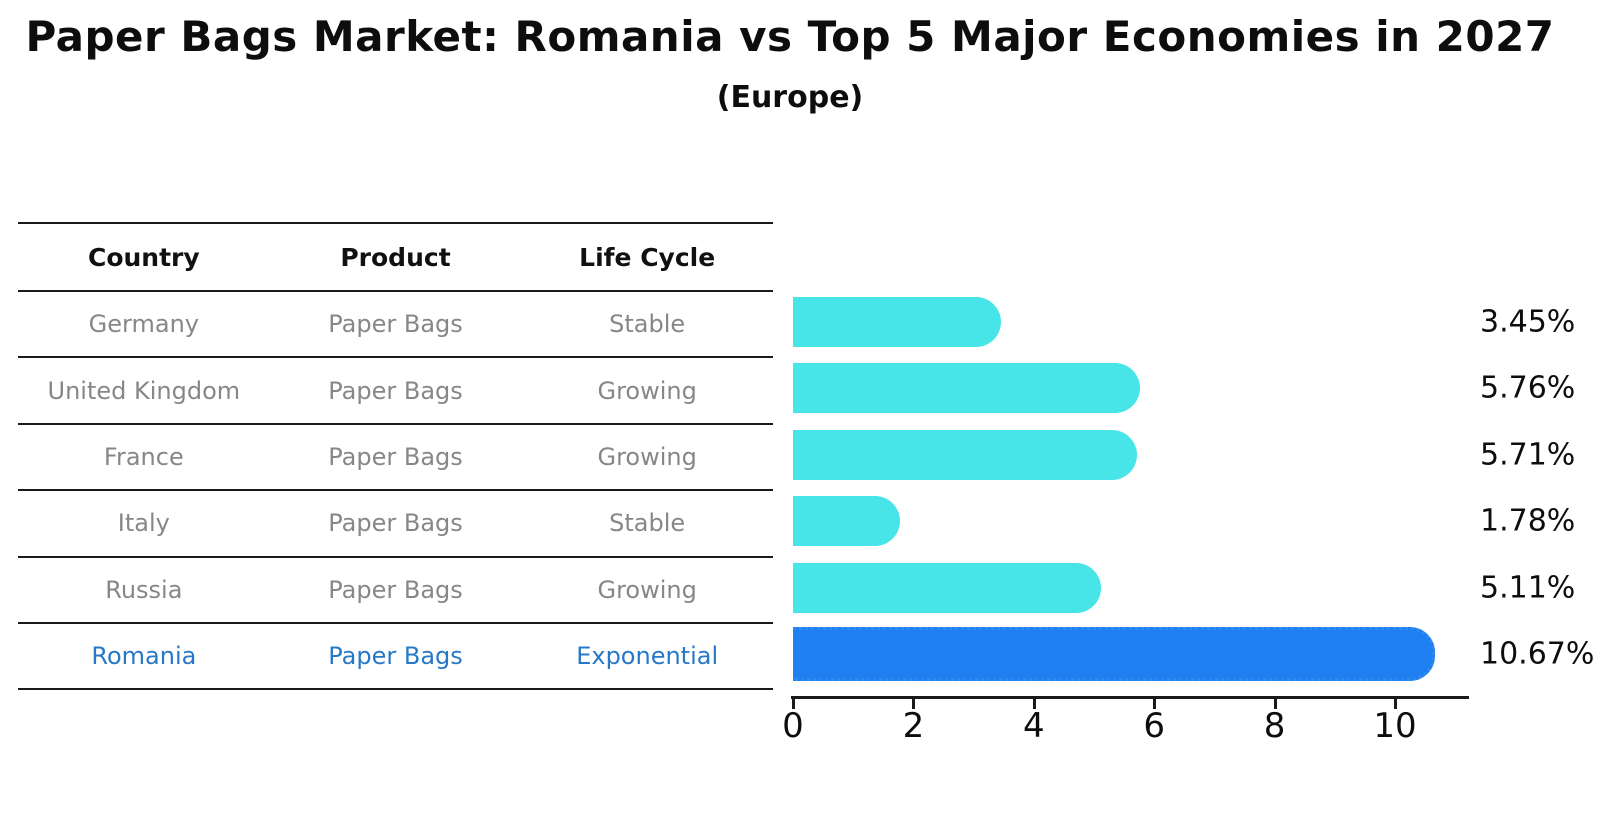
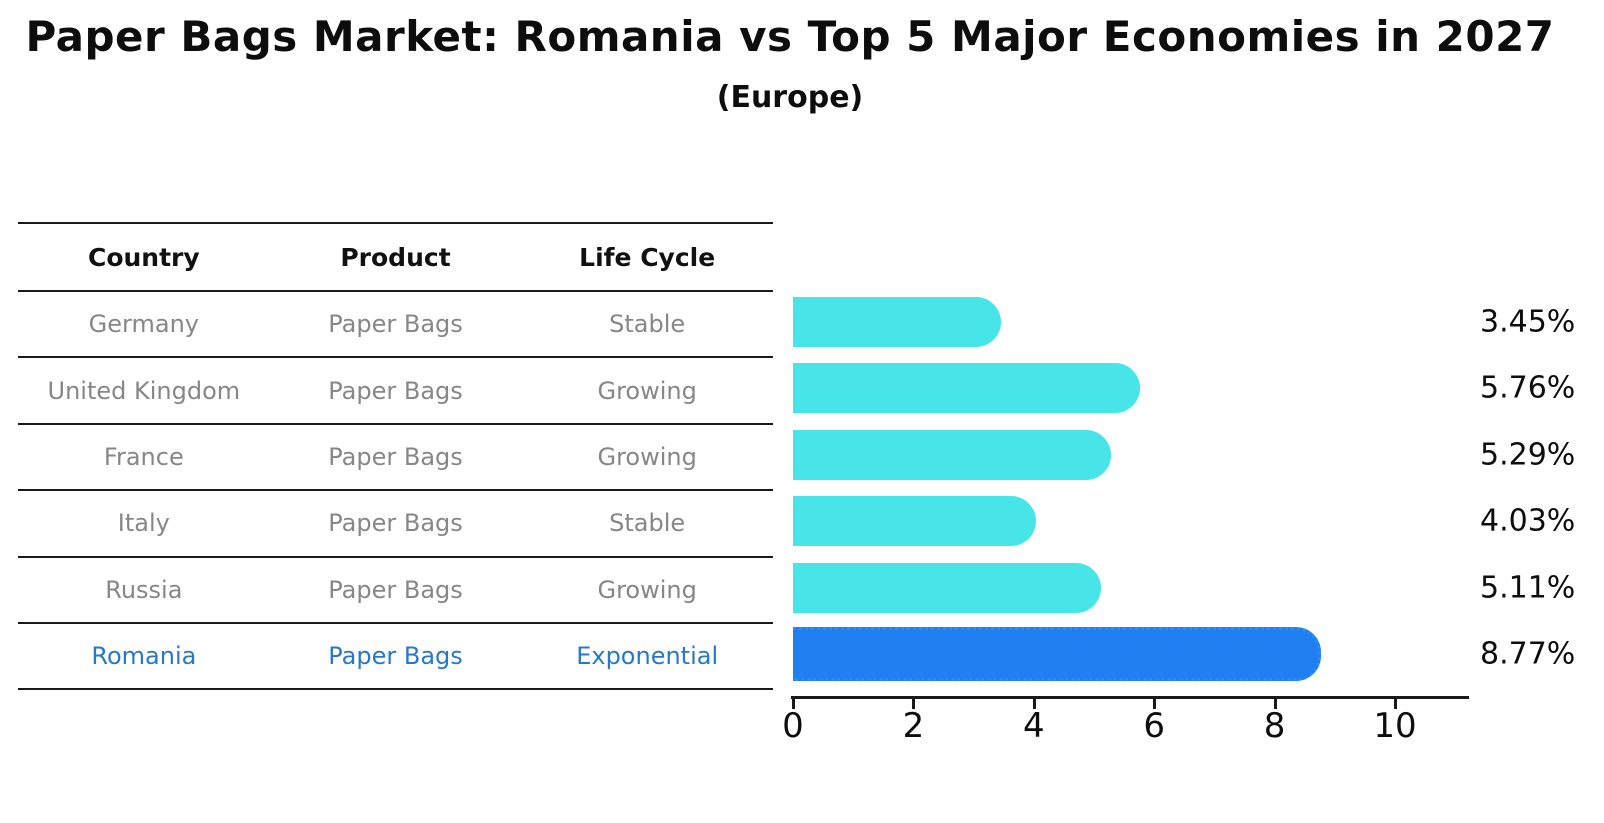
France: 5.71% -> 5.29%
Italy: 1.78% -> 4.03%
Romania: 10.67% -> 8.77%
